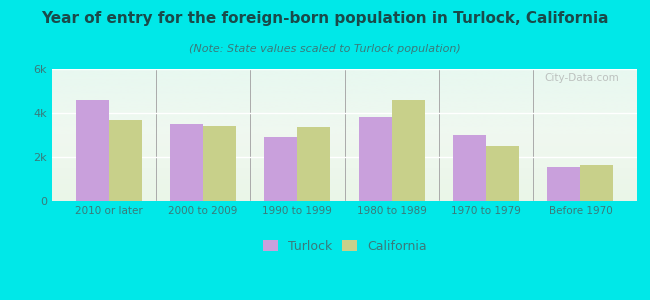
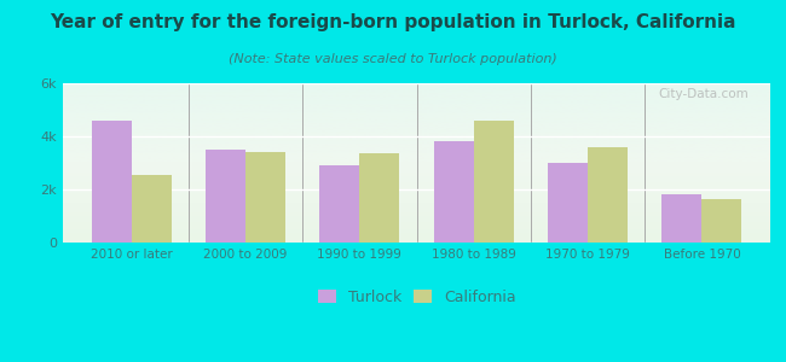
California/2010 or later: 3.70k -> 2.55k
California/1970 to 1979: 2.50k -> 3.60k
Turlock/Before 1970: 1.55k -> 1.80k
